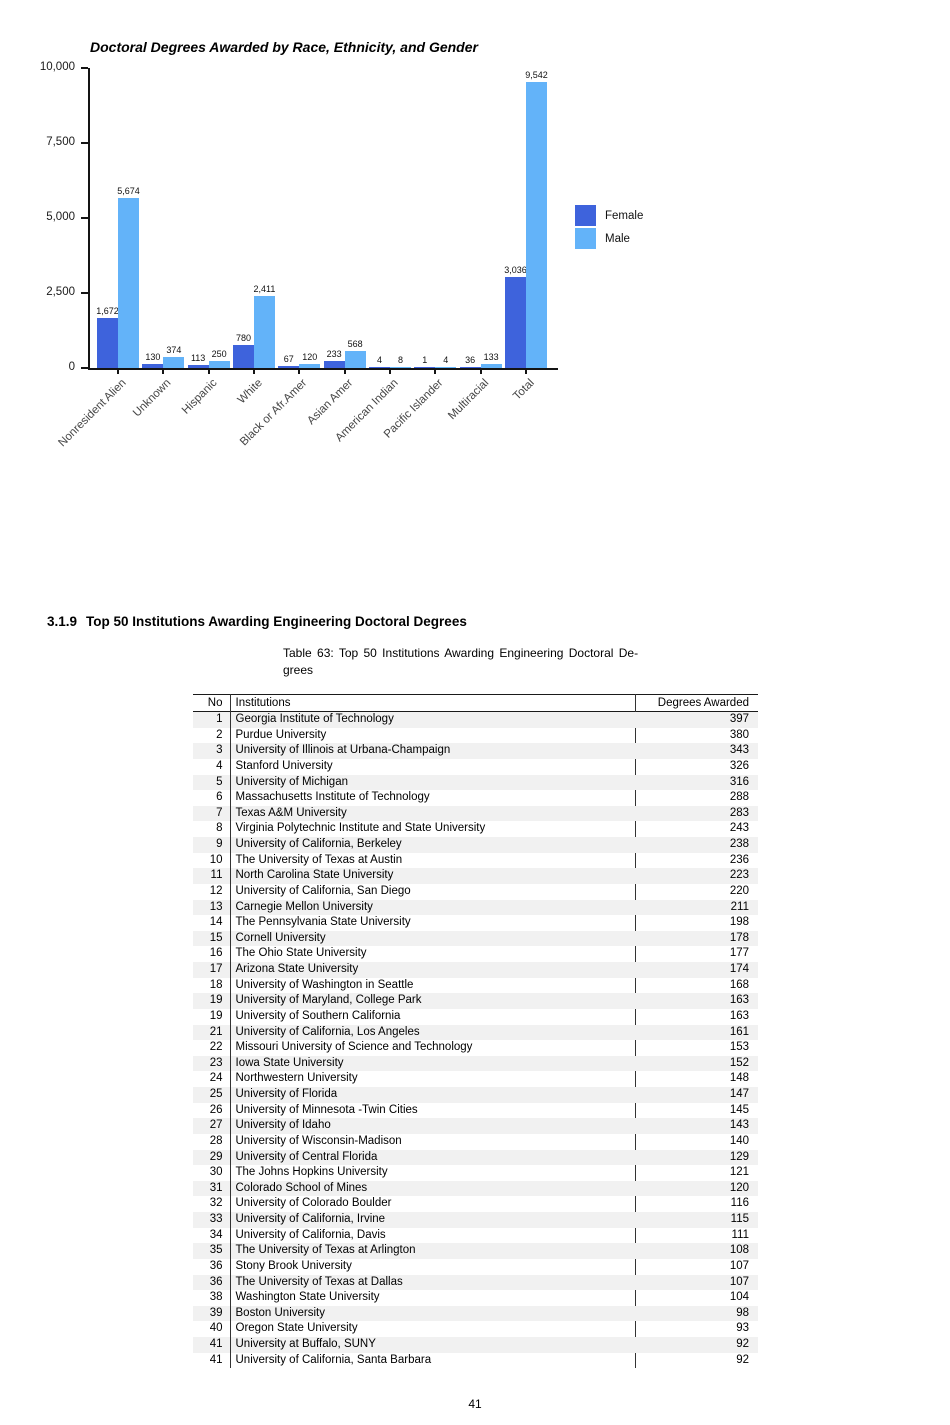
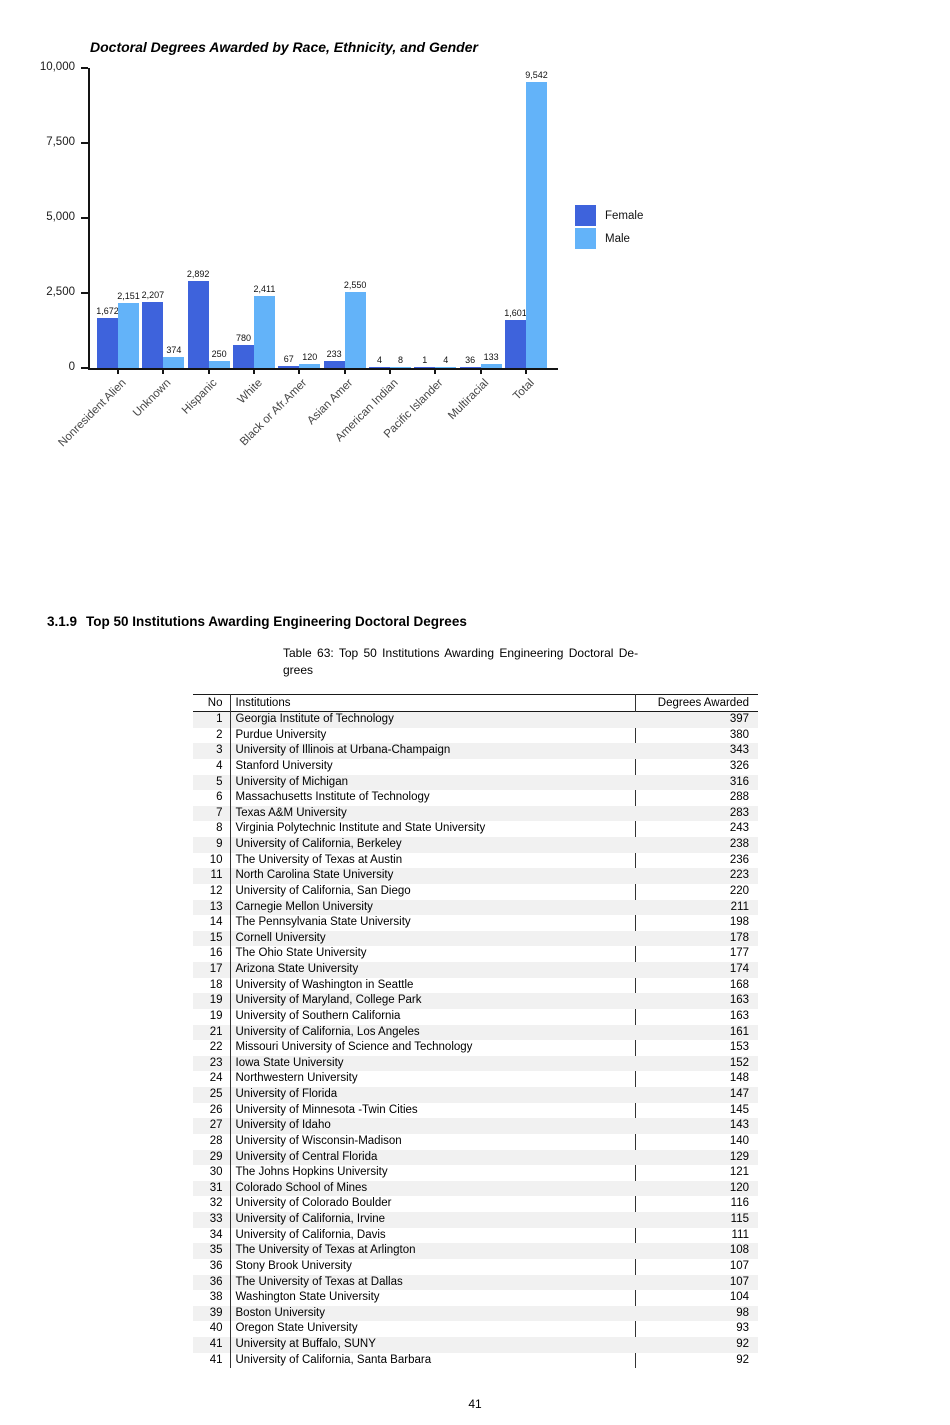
Male/Nonresident Alien: 5,674 -> 2,151
Female/Unknown: 130 -> 2,207
Female/Hispanic: 113 -> 2,892
Male/Asian Amer: 568 -> 2,550
Female/Total: 3,036 -> 1,601
